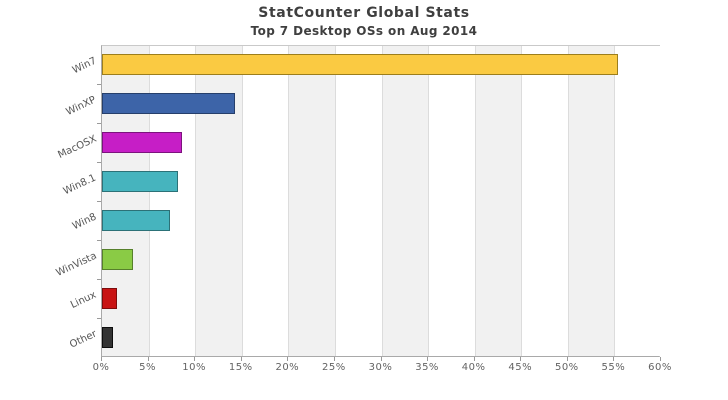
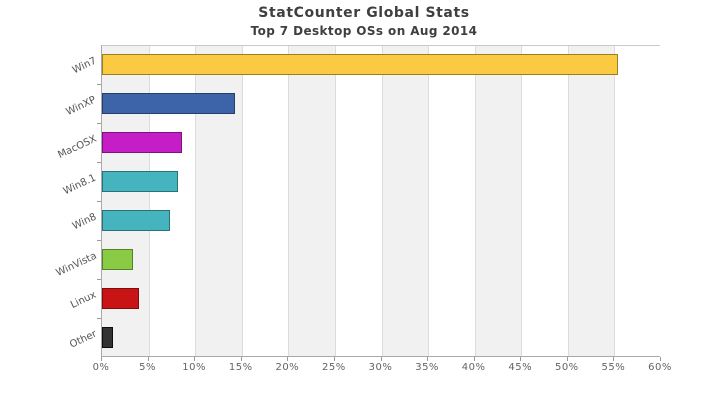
Linux: 2% -> 4%
